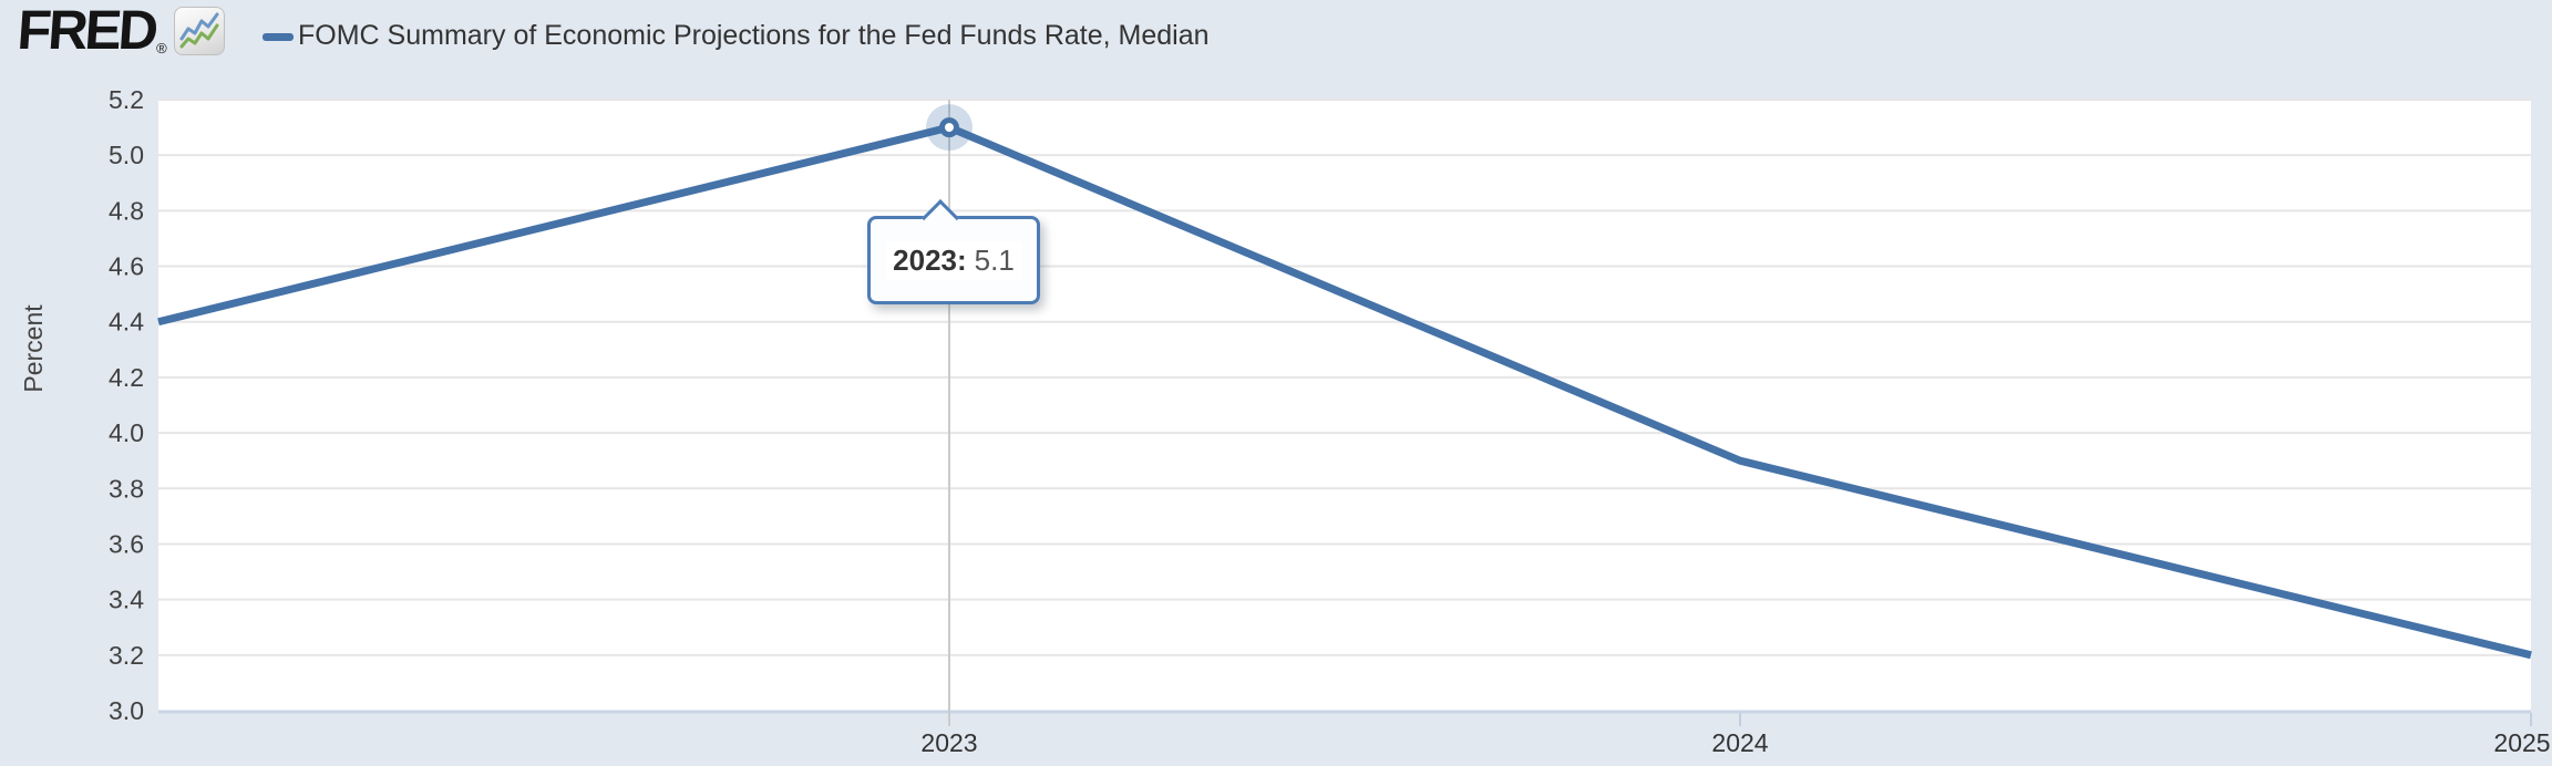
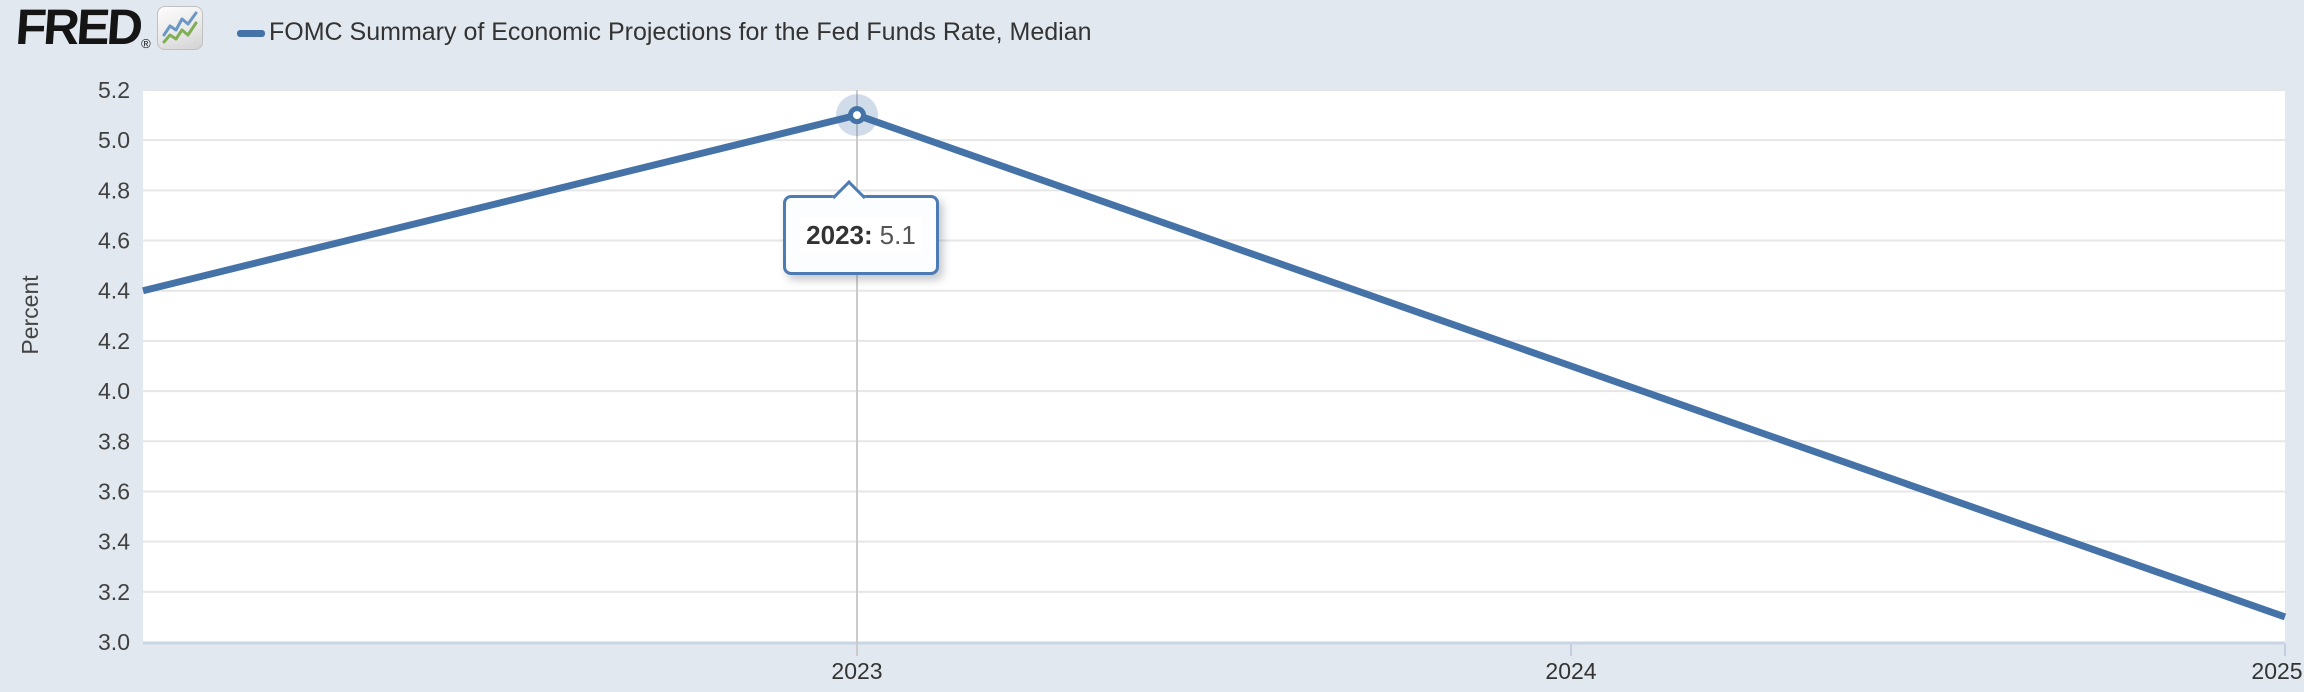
2024: 3.9 -> 4.1
2025: 3.2 -> 3.1
